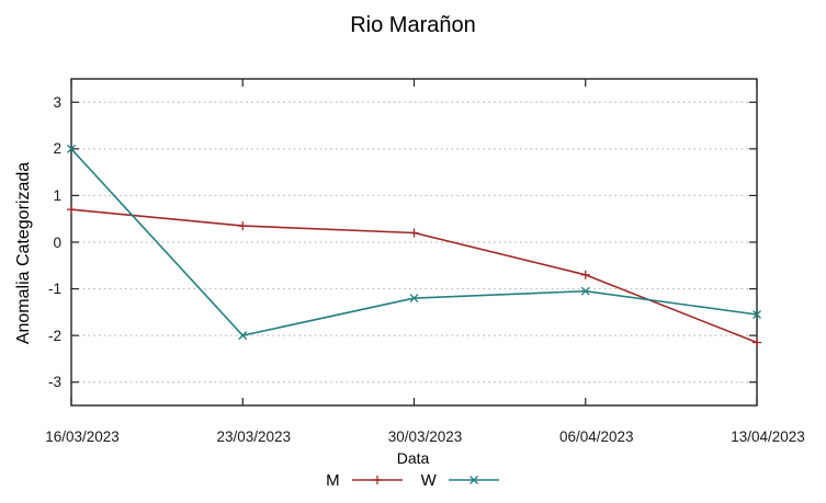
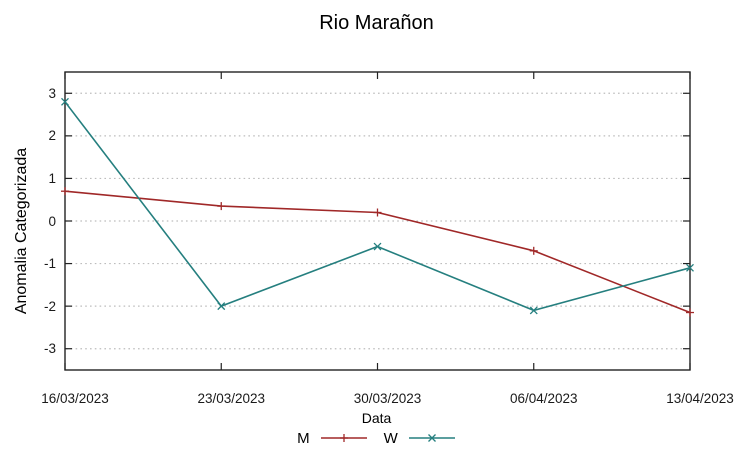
W/16/03/2023: 2.0 -> 2.8
W/30/03/2023: -1.2 -> -0.6
W/06/04/2023: -1.1 -> -2.1
W/13/04/2023: -1.6 -> -1.1
